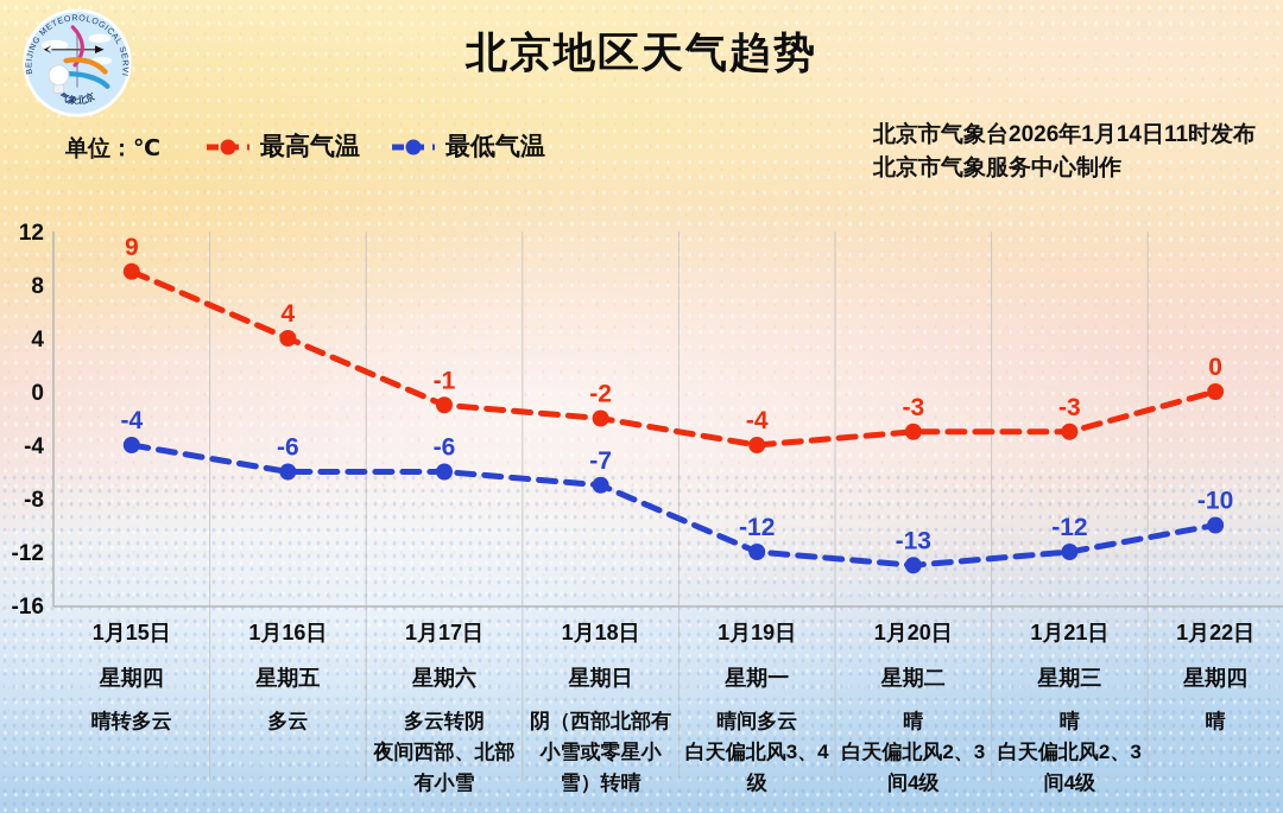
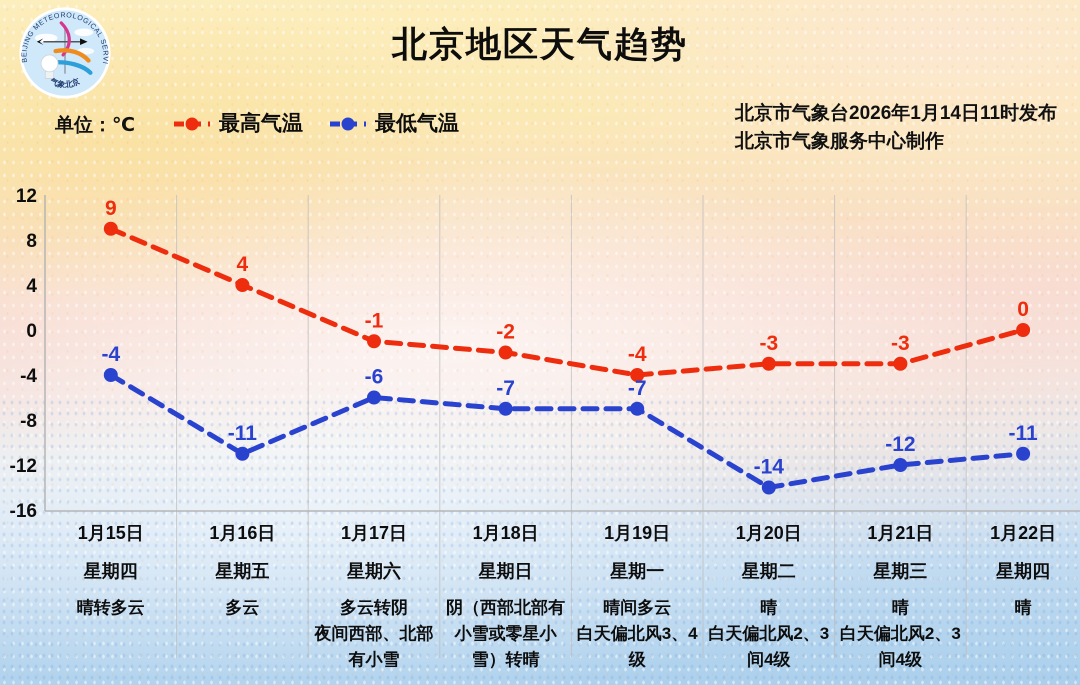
最低气温/1月16日: -6 -> -11
最低气温/1月19日: -12 -> -7
最低气温/1月20日: -13 -> -14
最低气温/1月22日: -10 -> -11
